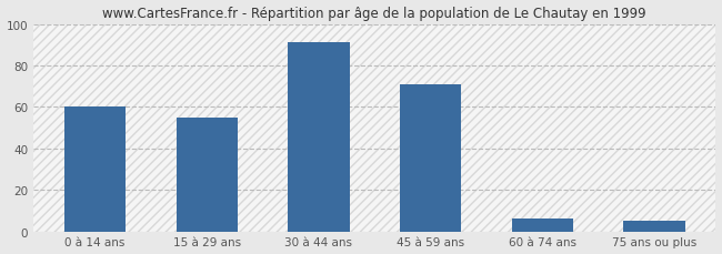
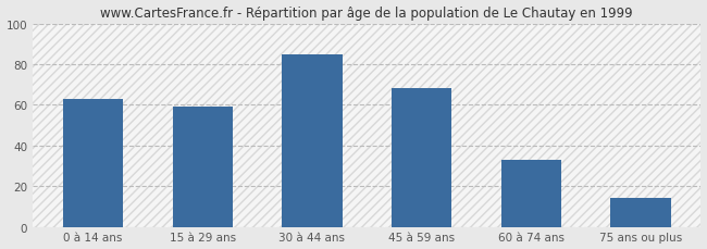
0 à 14 ans: 60 -> 63
15 à 29 ans: 55 -> 59
30 à 44 ans: 91 -> 85
45 à 59 ans: 71 -> 68
60 à 74 ans: 6 -> 33
75 ans ou plus: 5 -> 14
